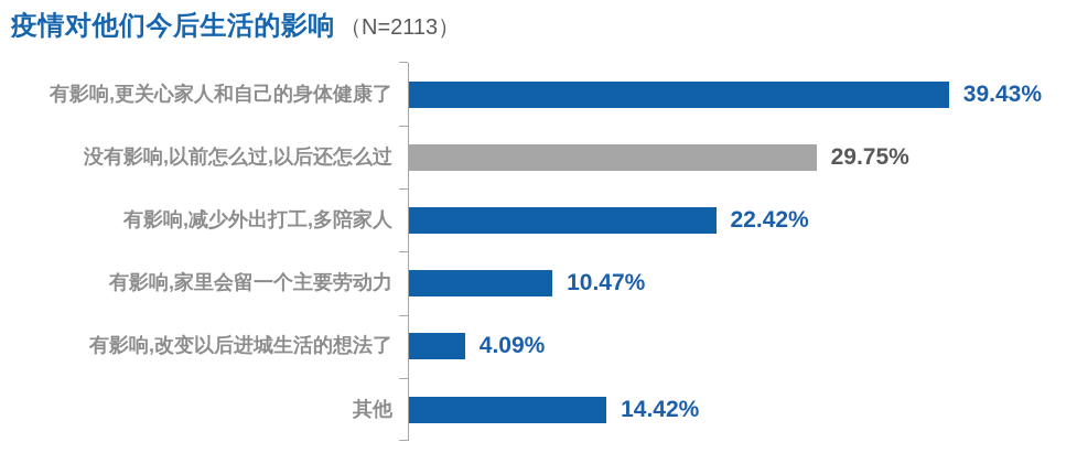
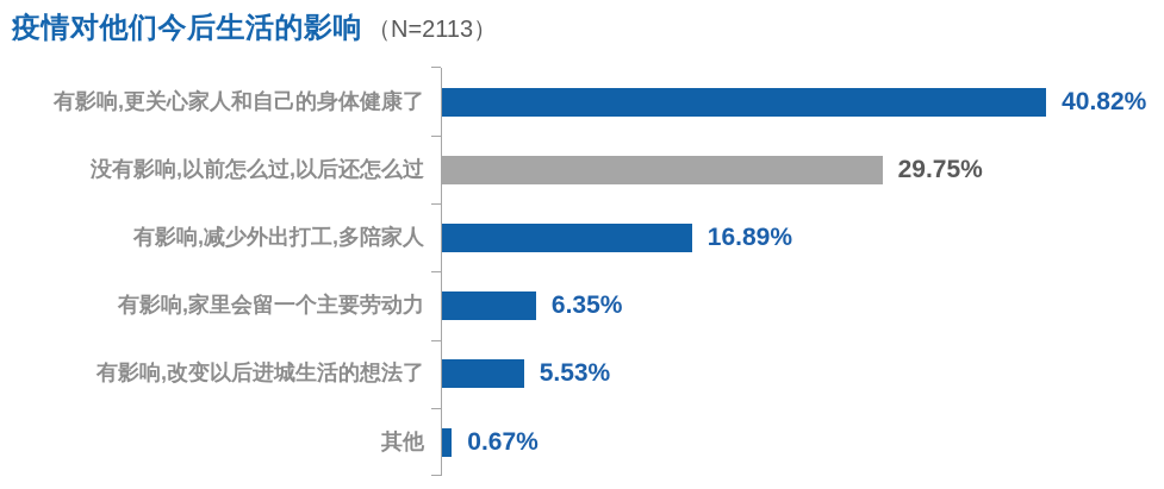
有影响,更关心家人和自己的身体健康了: 39.43% -> 40.82%
有影响,减少外出打工,多陪家人: 22.42% -> 16.89%
有影响,家里会留一个主要劳动力: 10.47% -> 6.35%
有影响,改变以后进城生活的想法了: 4.09% -> 5.53%
其他: 14.42% -> 0.67%
